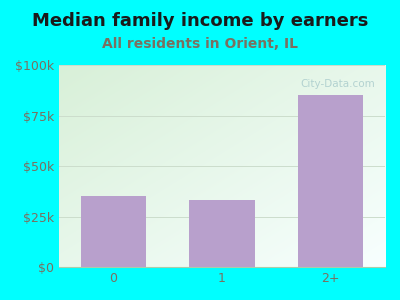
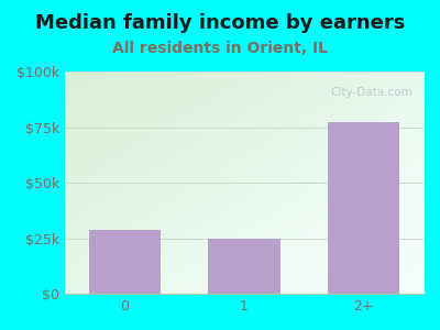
0: $35k -> $29k
1: $33k -> $25k
2+: $85k -> $77k
